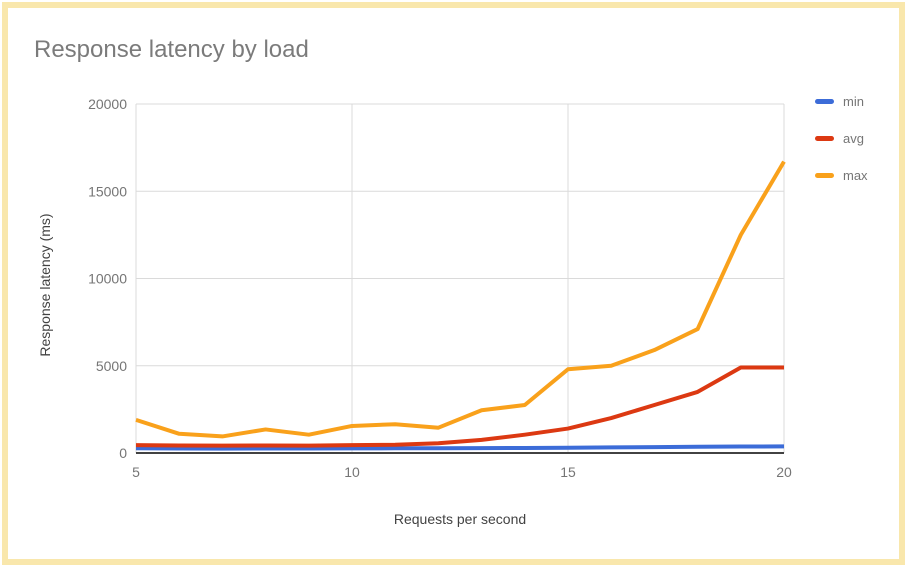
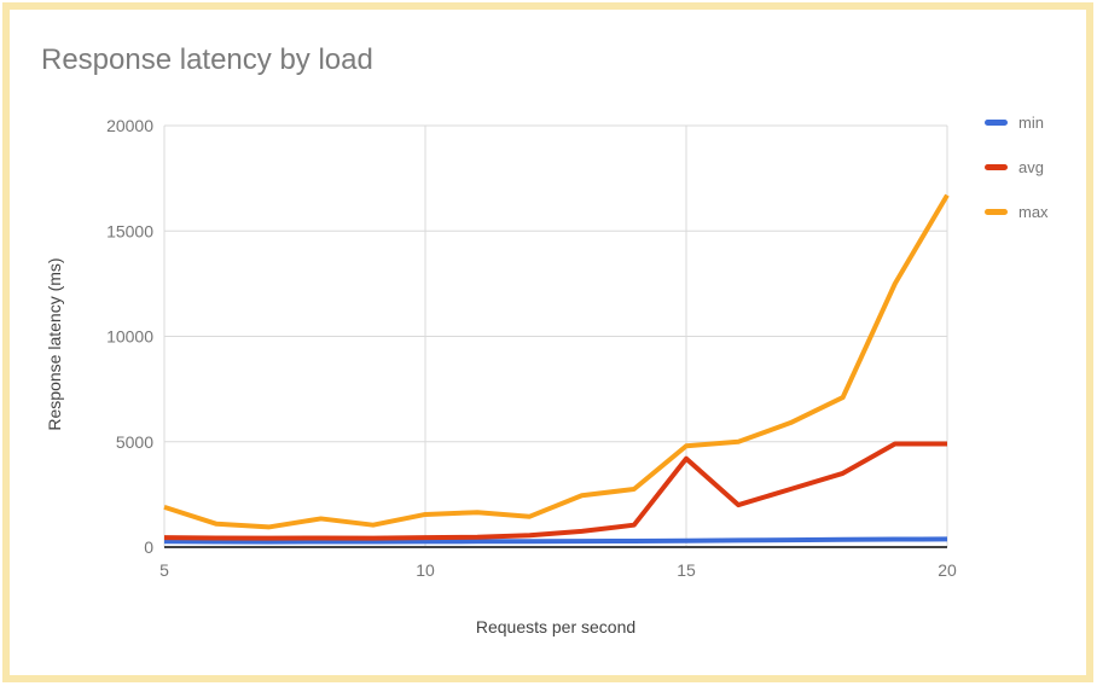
avg/15: 1400 -> 4200
